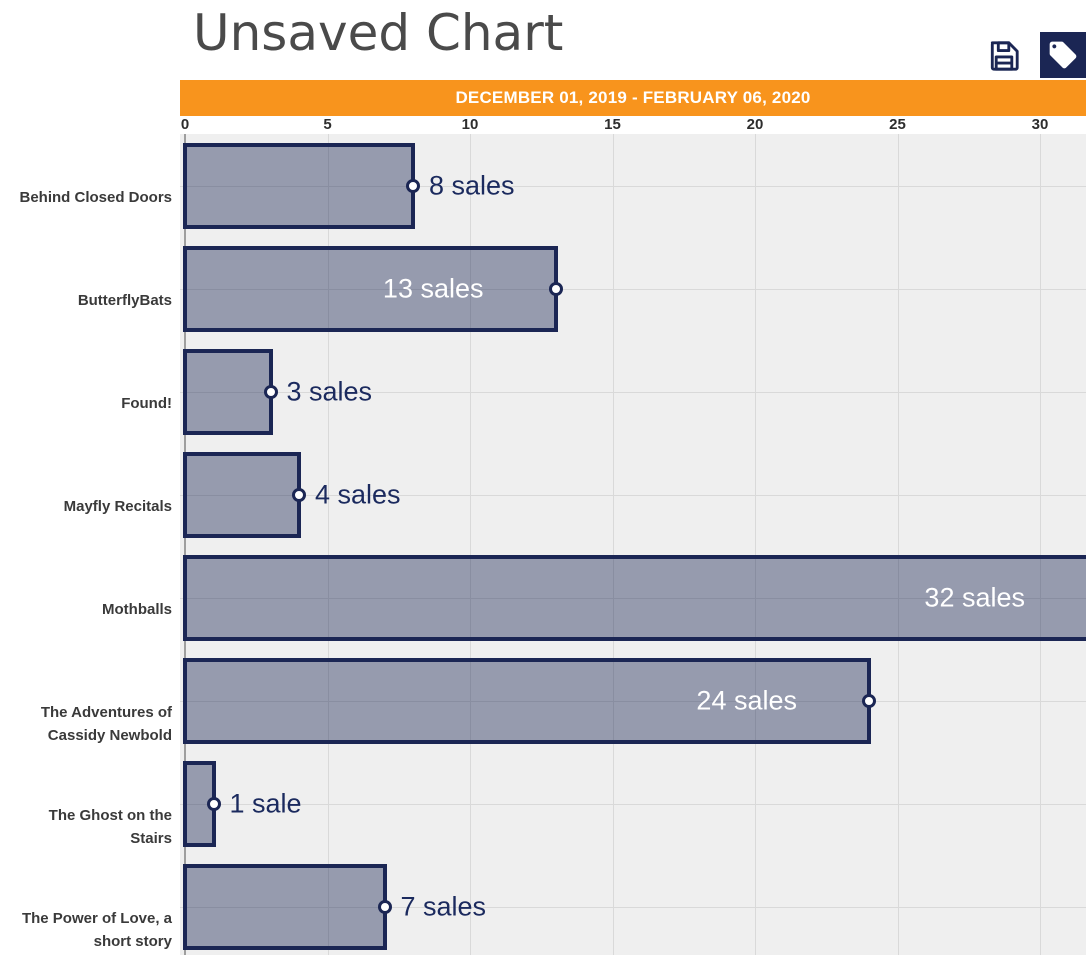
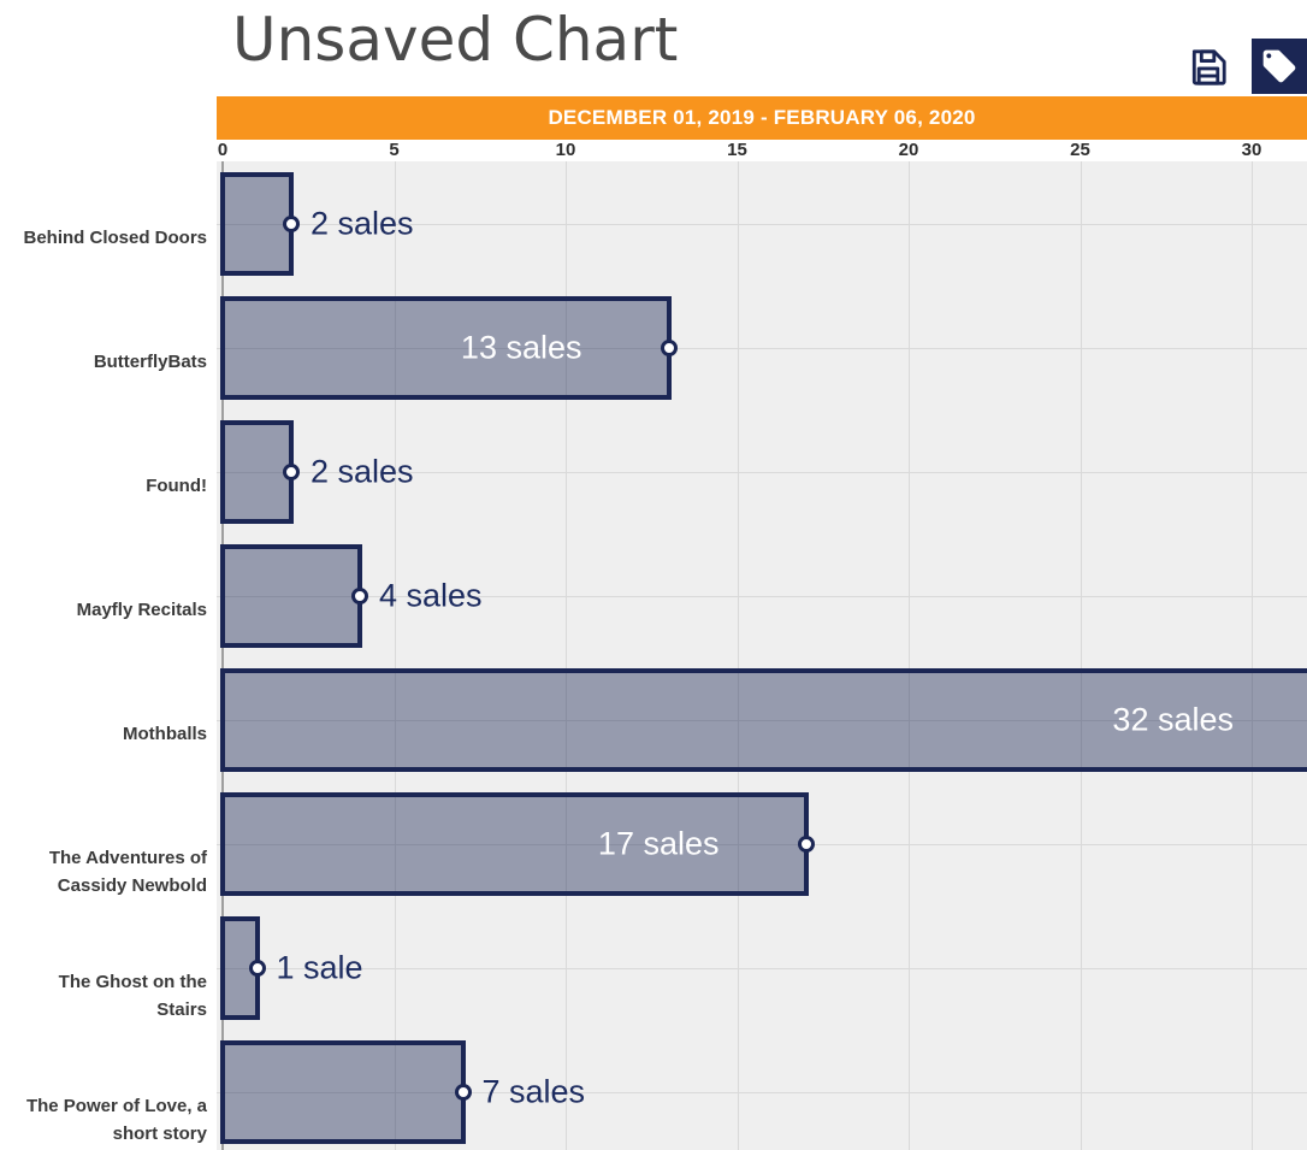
Behind Closed Doors: 8 -> 2
Found!: 3 -> 2
The Adventures of Cassidy Newbold: 24 -> 17
